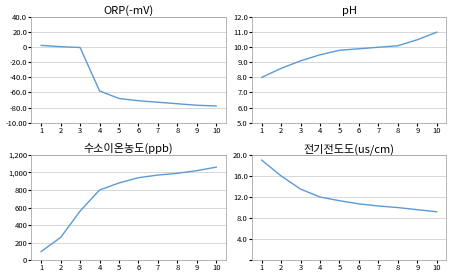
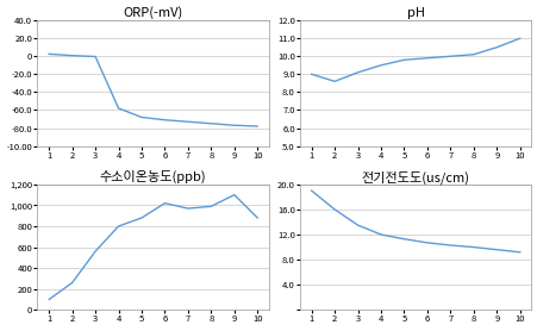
pH/1: 8.0 -> 9.0
수소이온농도(ppb)/6: 940 -> 1,020
수소이온농도(ppb)/9: 1,020 -> 1,100
수소이온농도(ppb)/10: 1,060 -> 880
